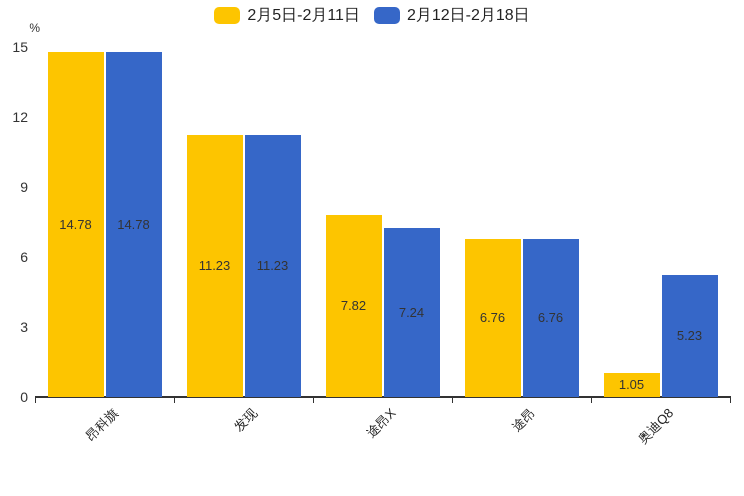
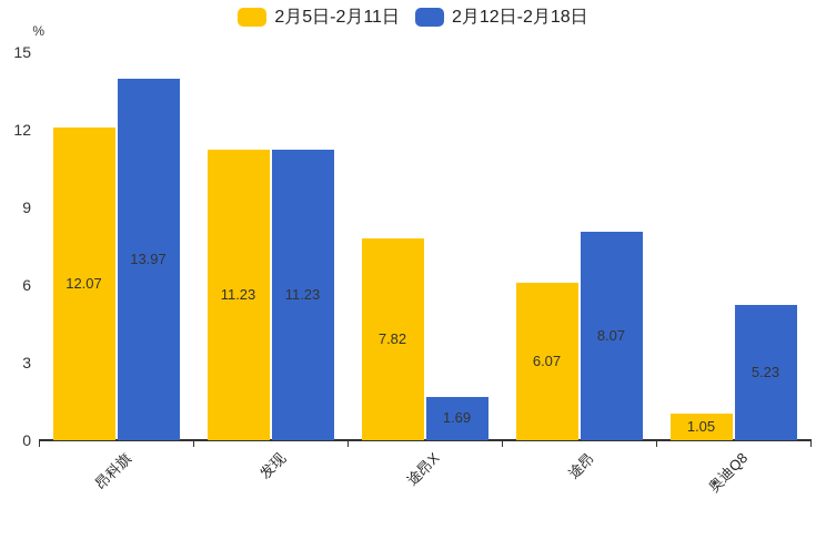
2月5日-2月11日/昂科旗: 14.78 -> 12.07
2月12日-2月18日/昂科旗: 14.78 -> 13.97
2月12日-2月18日/途昂X: 7.24 -> 1.69
2月5日-2月11日/途昂: 6.76 -> 6.07
2月12日-2月18日/途昂: 6.76 -> 8.07
